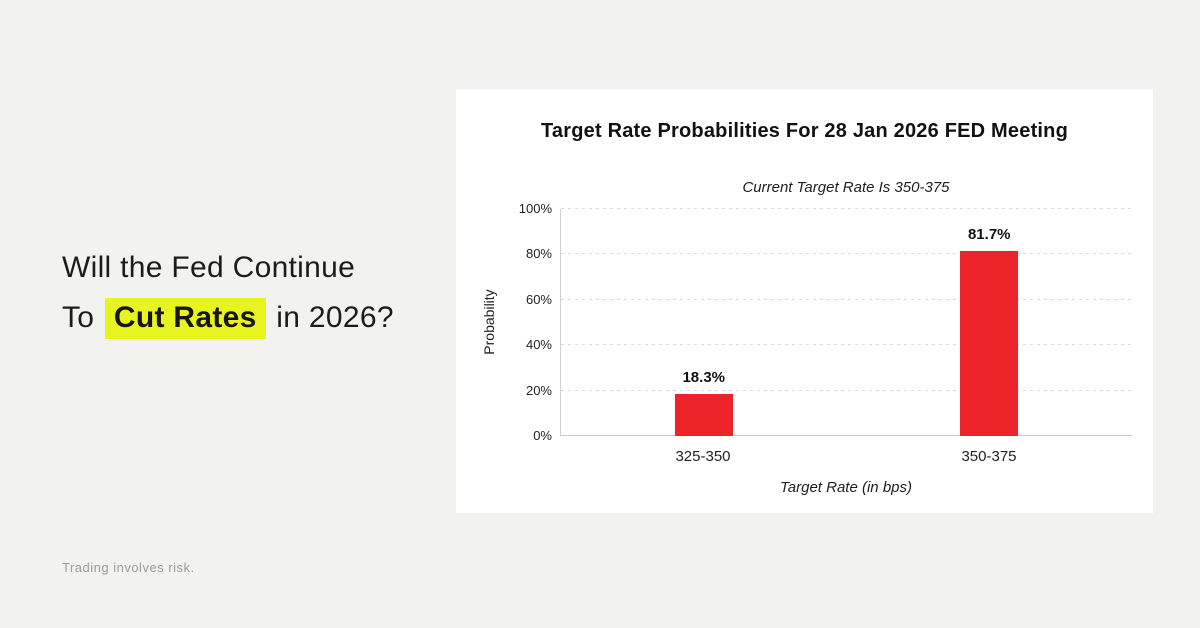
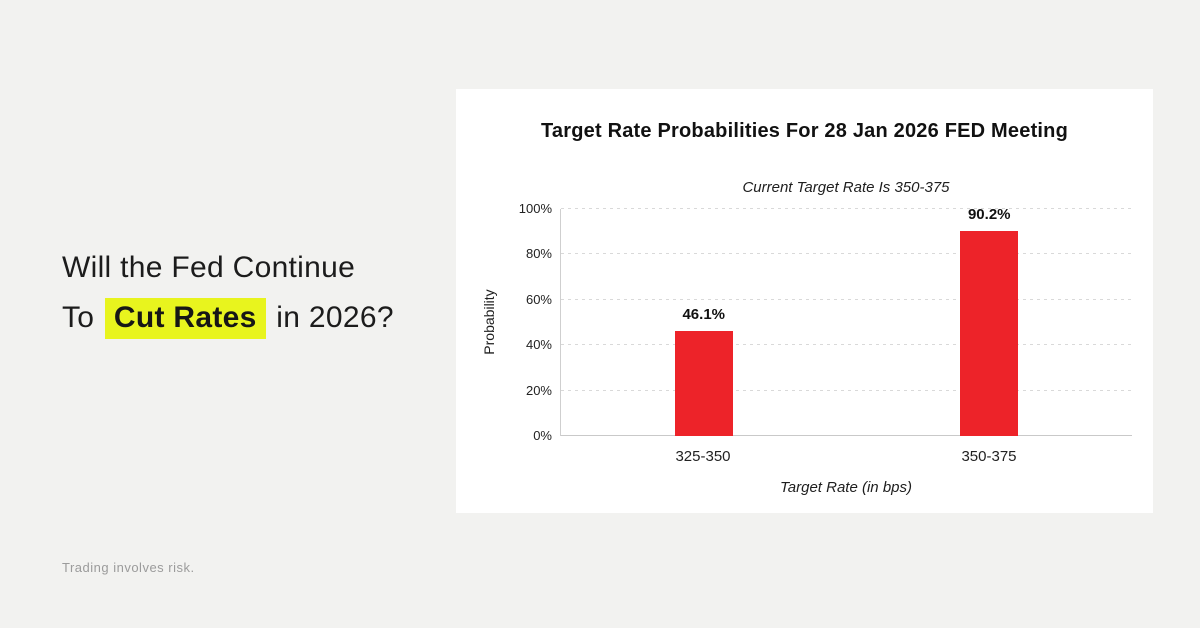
325-350: 18.3% -> 46.1%
350-375: 81.7% -> 90.2%
